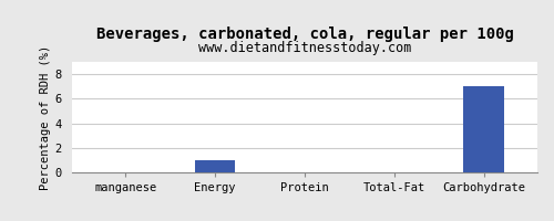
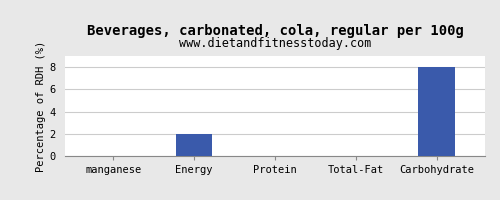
Energy: 1 -> 2
Carbohydrate: 7 -> 8
